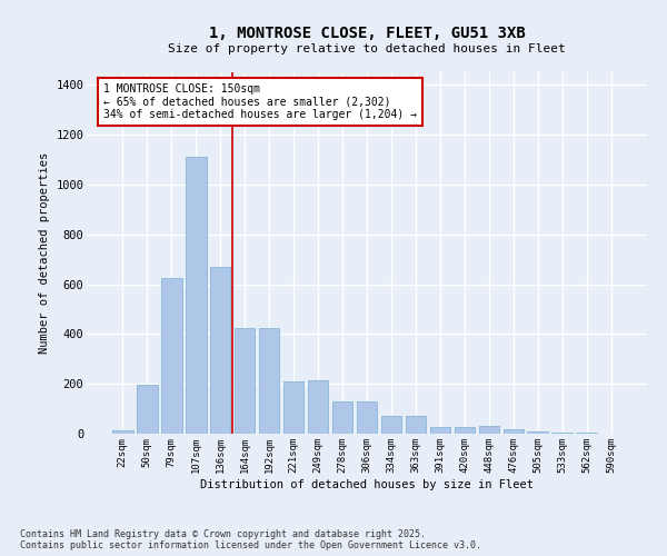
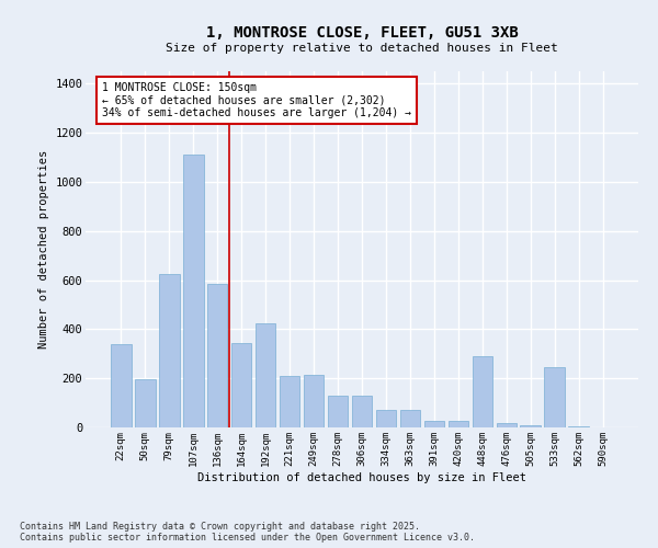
22sqm: 15 -> 340
136sqm: 670 -> 585
164sqm: 425 -> 345
448sqm: 30 -> 290
533sqm: 5 -> 245
